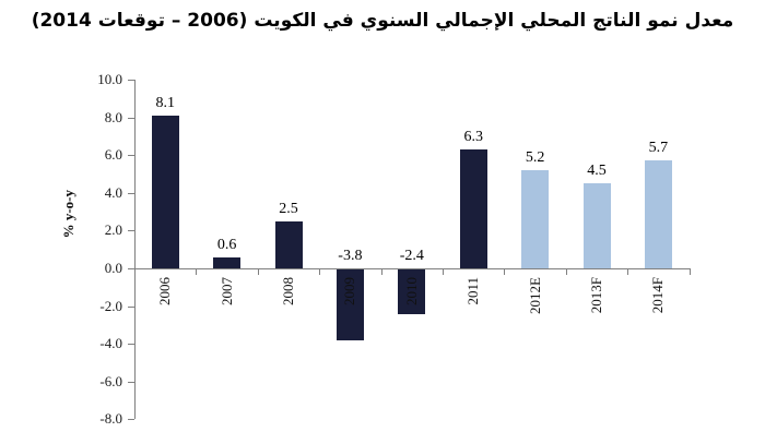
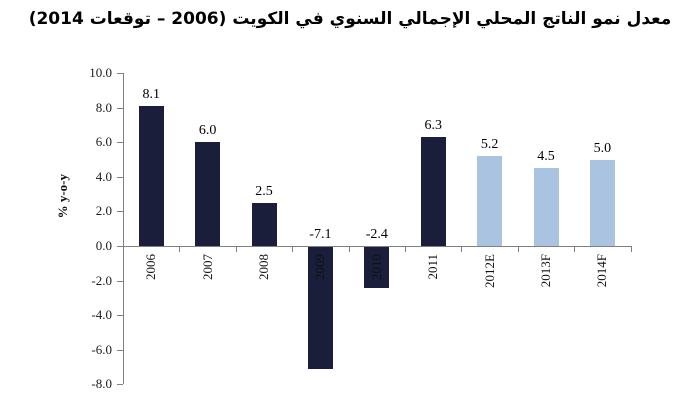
2007: 0.6 -> 6.0
2009: -3.8 -> -7.1
2014F: 5.7 -> 5.0
